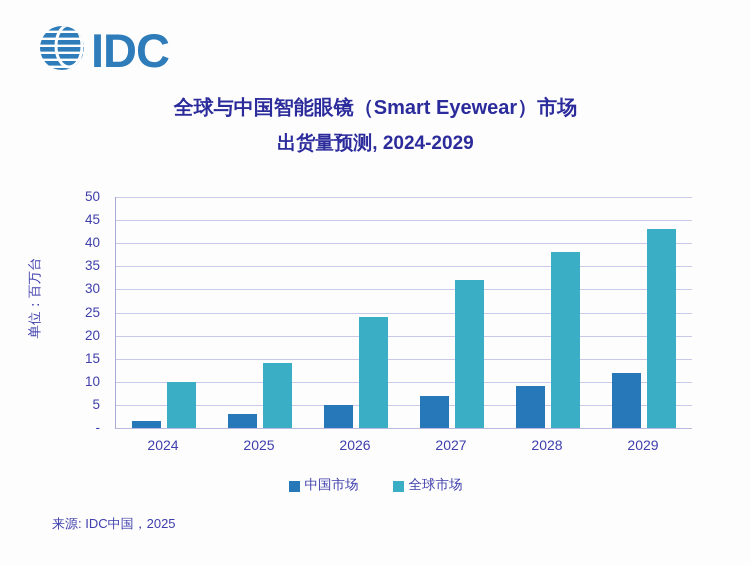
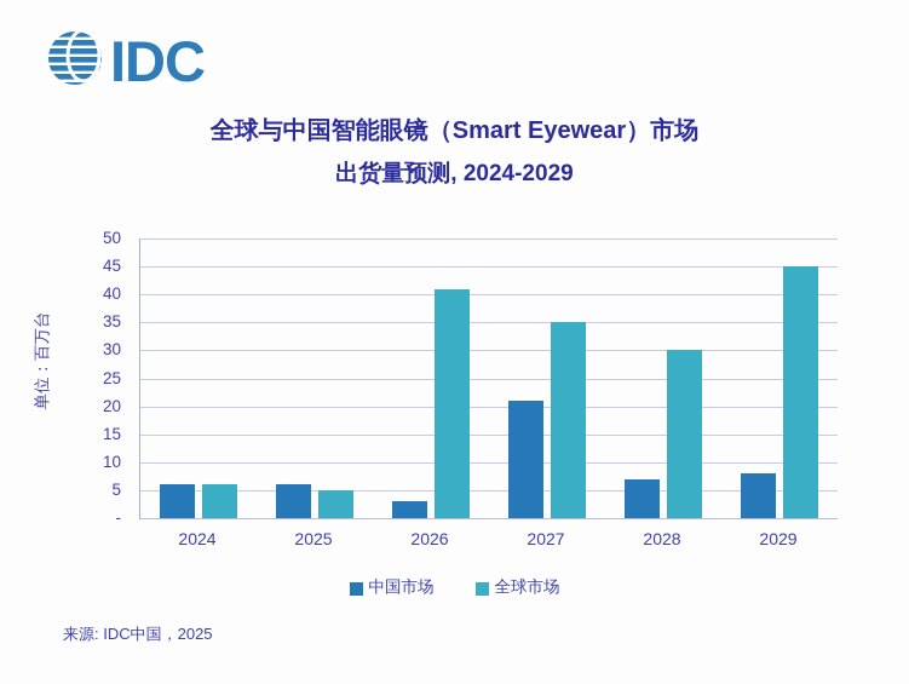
中国市场/2024: 2 -> 6
全球市场/2024: 10 -> 6
中国市场/2025: 3 -> 6
全球市场/2025: 14 -> 5
中国市场/2026: 5 -> 3
全球市场/2026: 24 -> 41
中国市场/2027: 7 -> 21
全球市场/2027: 32 -> 35
中国市场/2028: 9 -> 7
全球市场/2028: 38 -> 30
中国市场/2029: 12 -> 8
全球市场/2029: 43 -> 45
